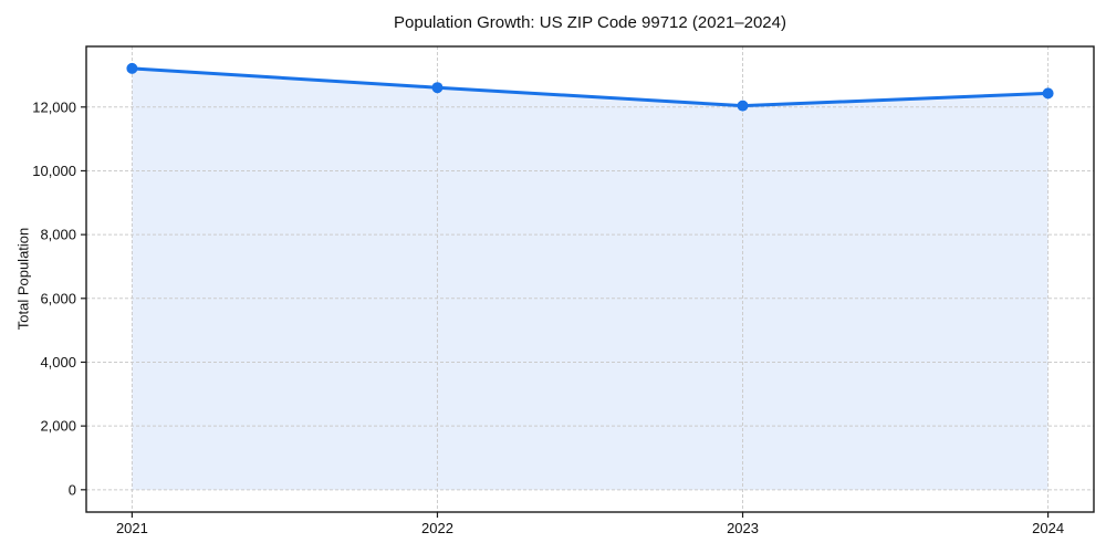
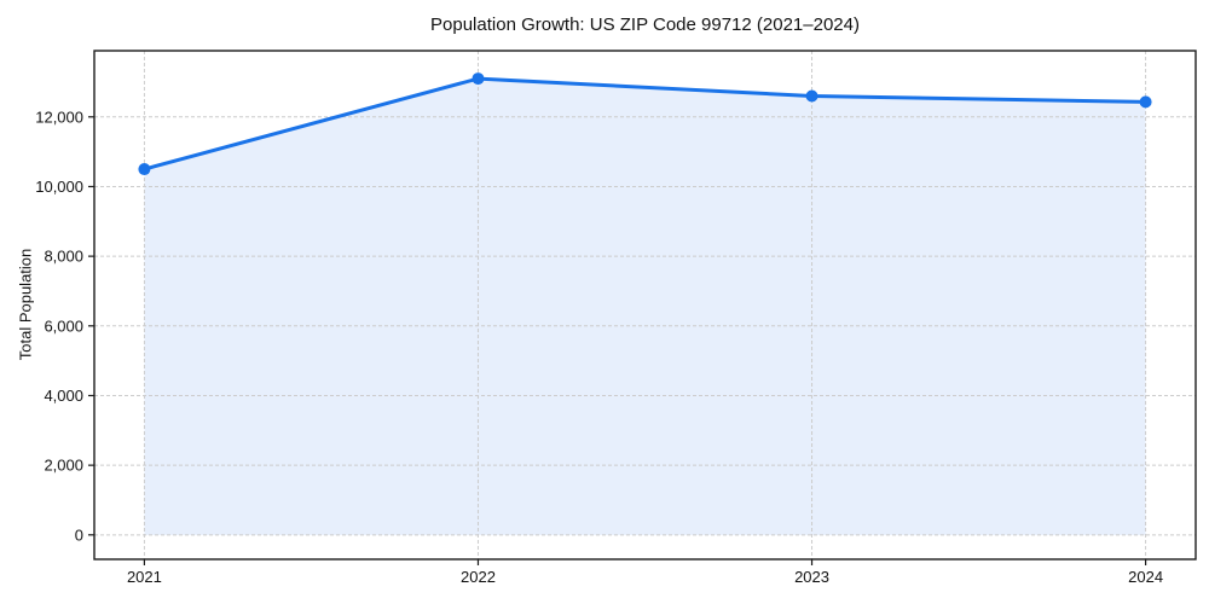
2021: 13200 -> 10500
2022: 12600 -> 13100
2023: 12000 -> 12600
